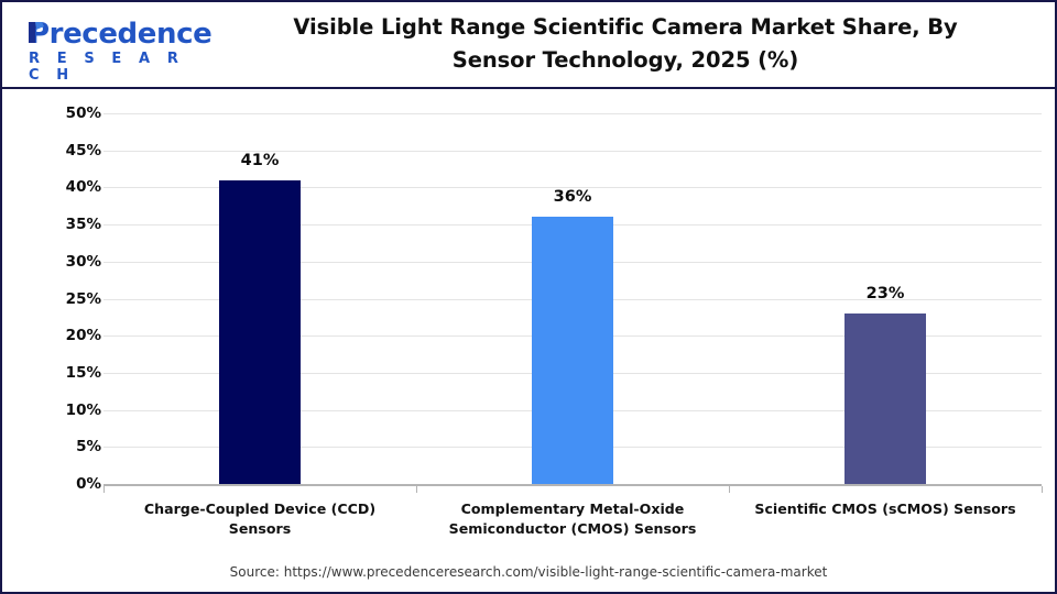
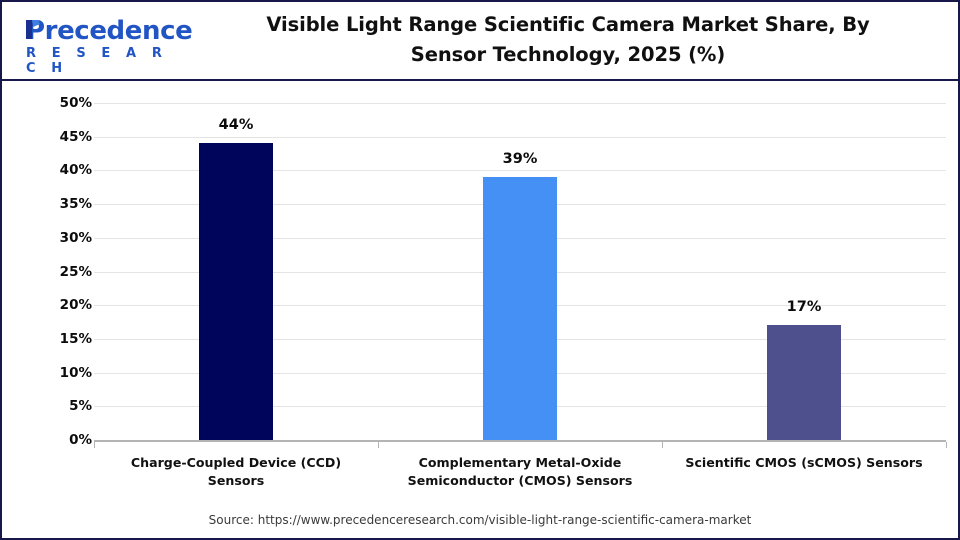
Charge-Coupled Device (CCD) Sensors: 41% -> 44%
Complementary Metal-Oxide Semiconductor (CMOS) Sensors: 36% -> 39%
Scientific CMOS (sCMOS) Sensors: 23% -> 17%
